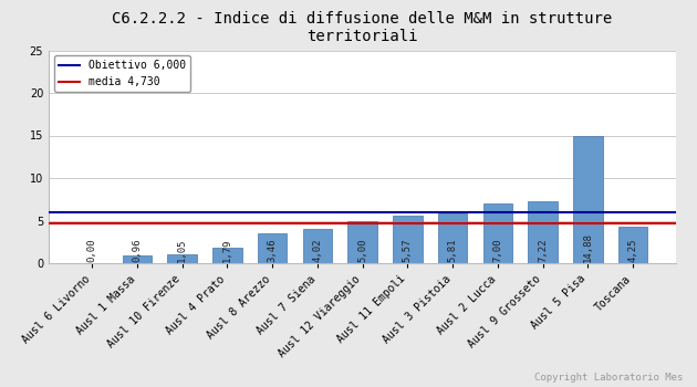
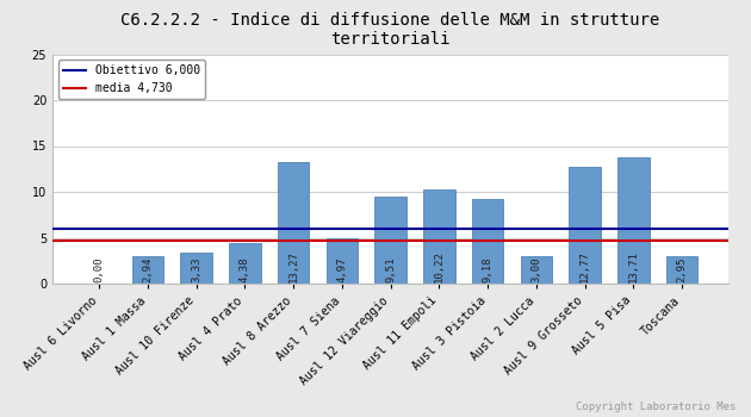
Ausl 1 Massa: 0,96 -> 2,94
Ausl 10 Firenze: 1,05 -> 3,33
Ausl 4 Prato: 1,79 -> 4,38
Ausl 8 Arezzo: 3,46 -> 13,27
Ausl 7 Siena: 4,02 -> 4,97
Ausl 12 Viareggio: 5,00 -> 9,51
Ausl 11 Empoli: 5,57 -> 10,22
Ausl 3 Pistoia: 5,81 -> 9,18
Ausl 2 Lucca: 7,00 -> 3,00
Ausl 9 Grosseto: 7,22 -> 12,77
Ausl 5 Pisa: 14,88 -> 13,71
Toscana: 4,25 -> 2,95
